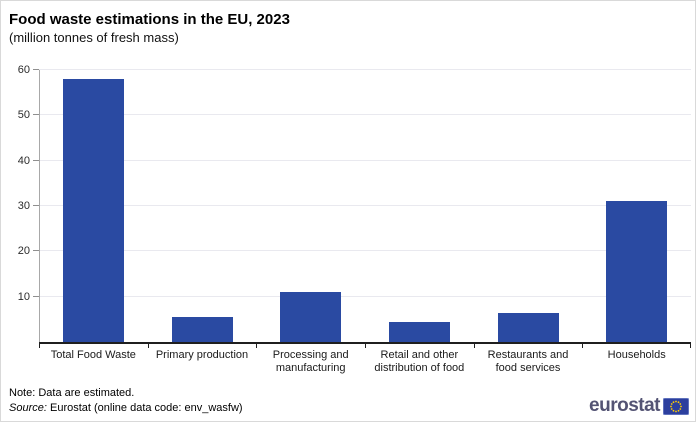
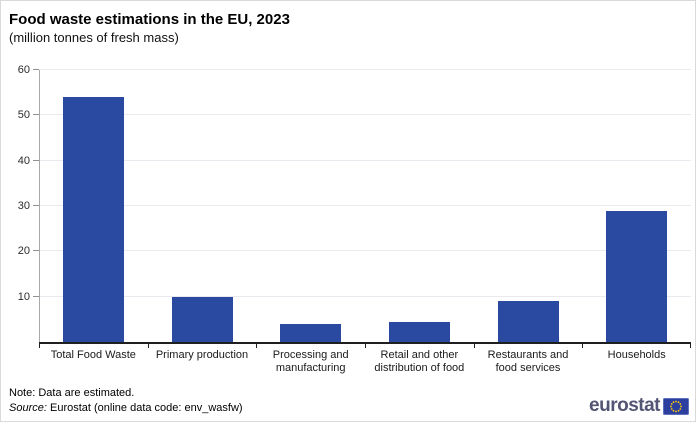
Total Food Waste: 58 -> 54
Primary production: 6 -> 10
Processing and manufacturing: 11 -> 4
Restaurants and food services: 6 -> 9
Households: 31 -> 29
